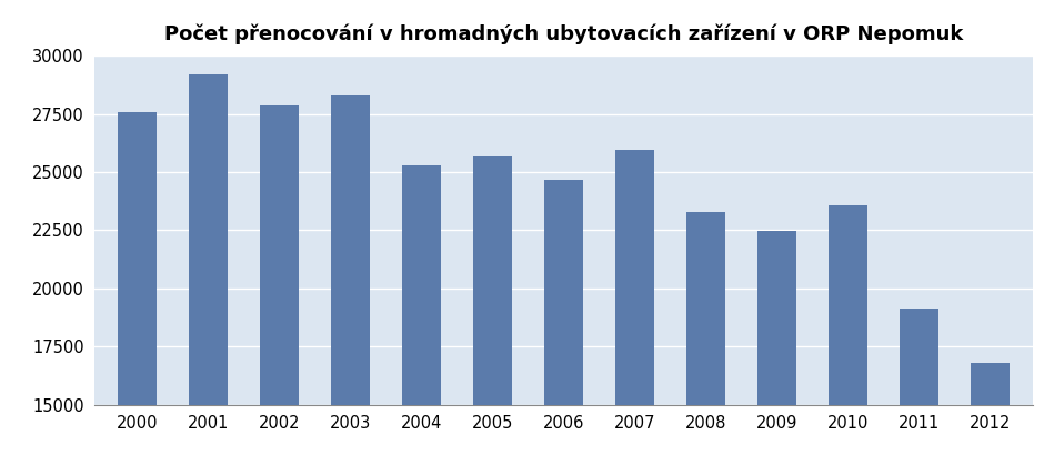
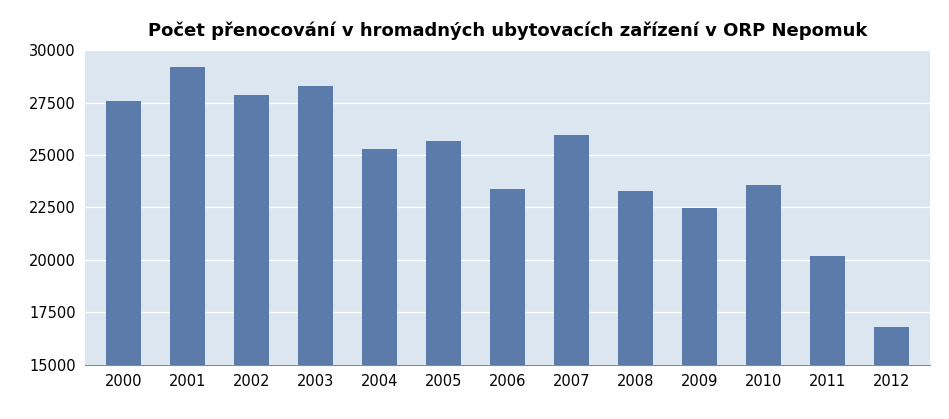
2006: 24650 -> 23400
2011: 19150 -> 20200
